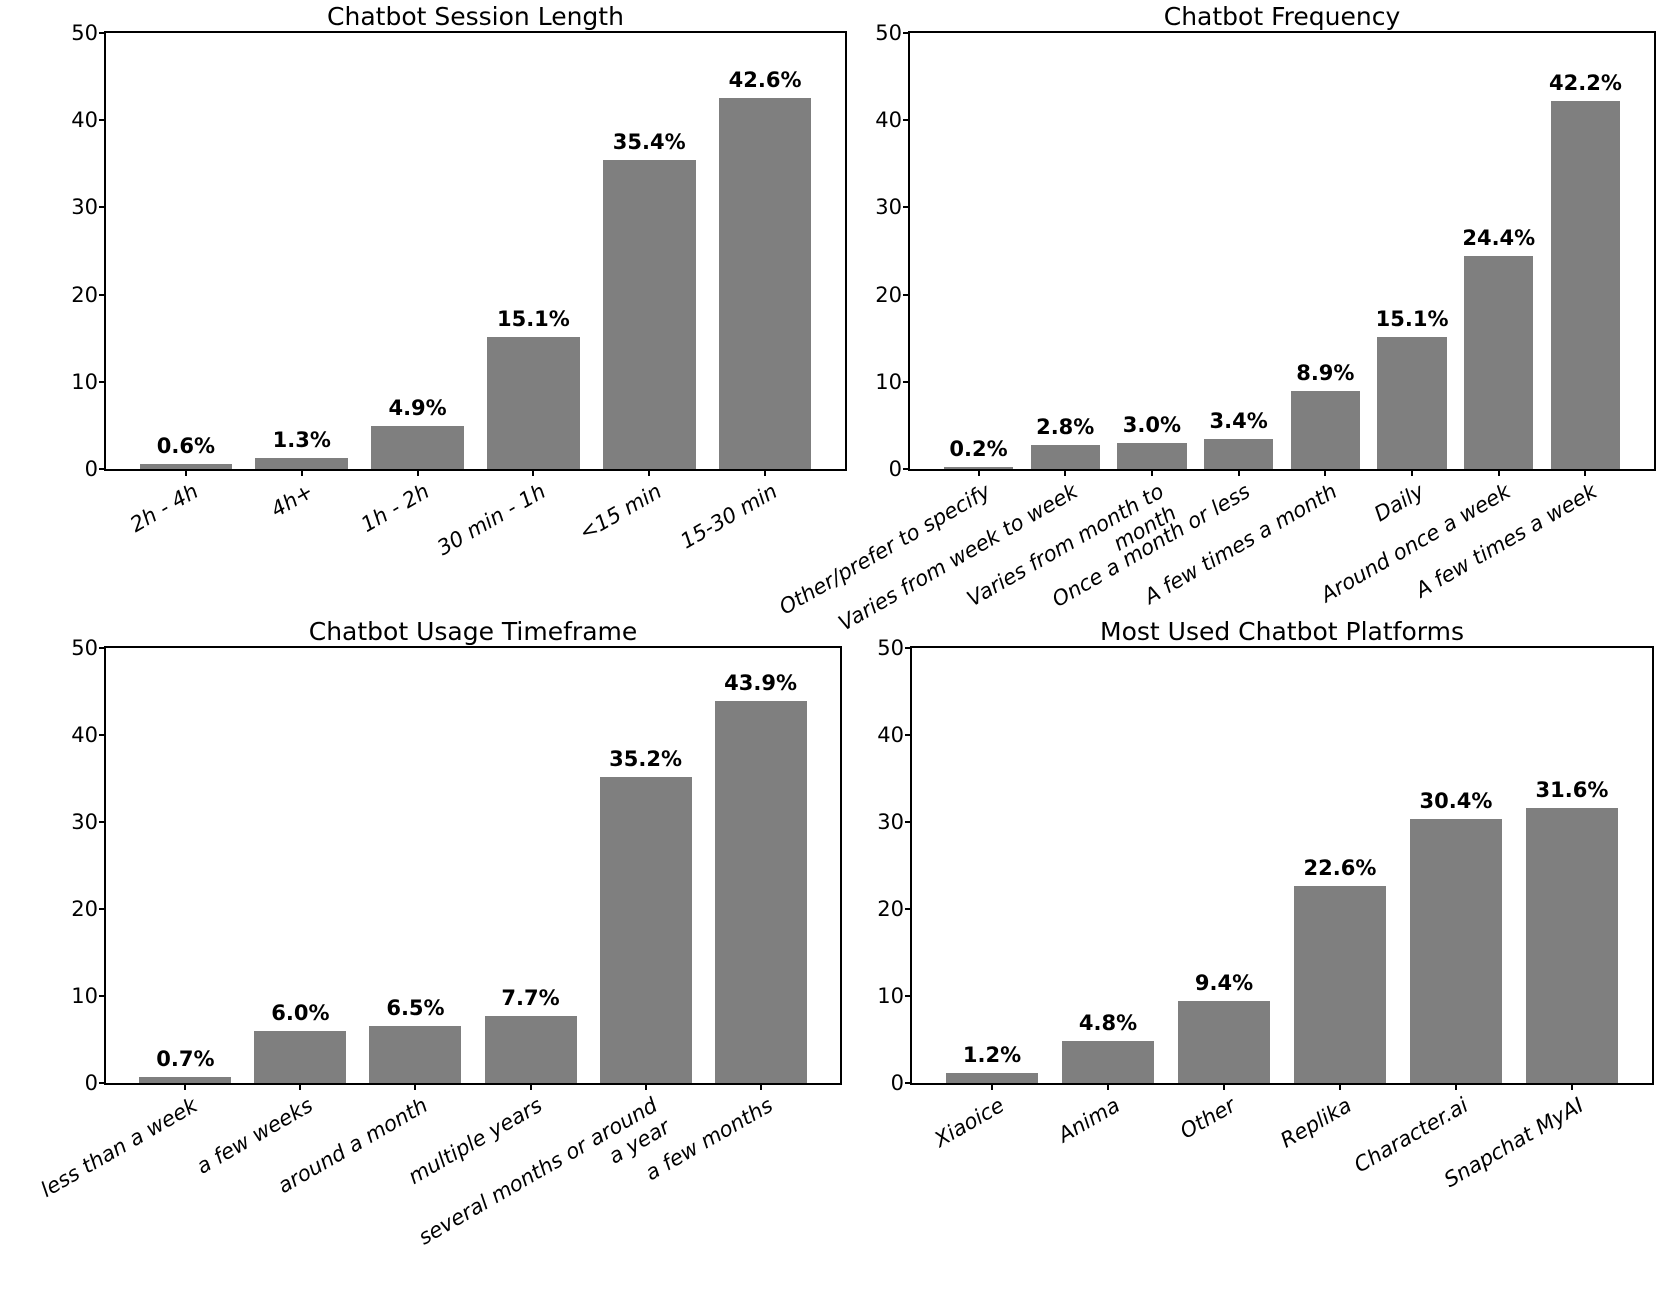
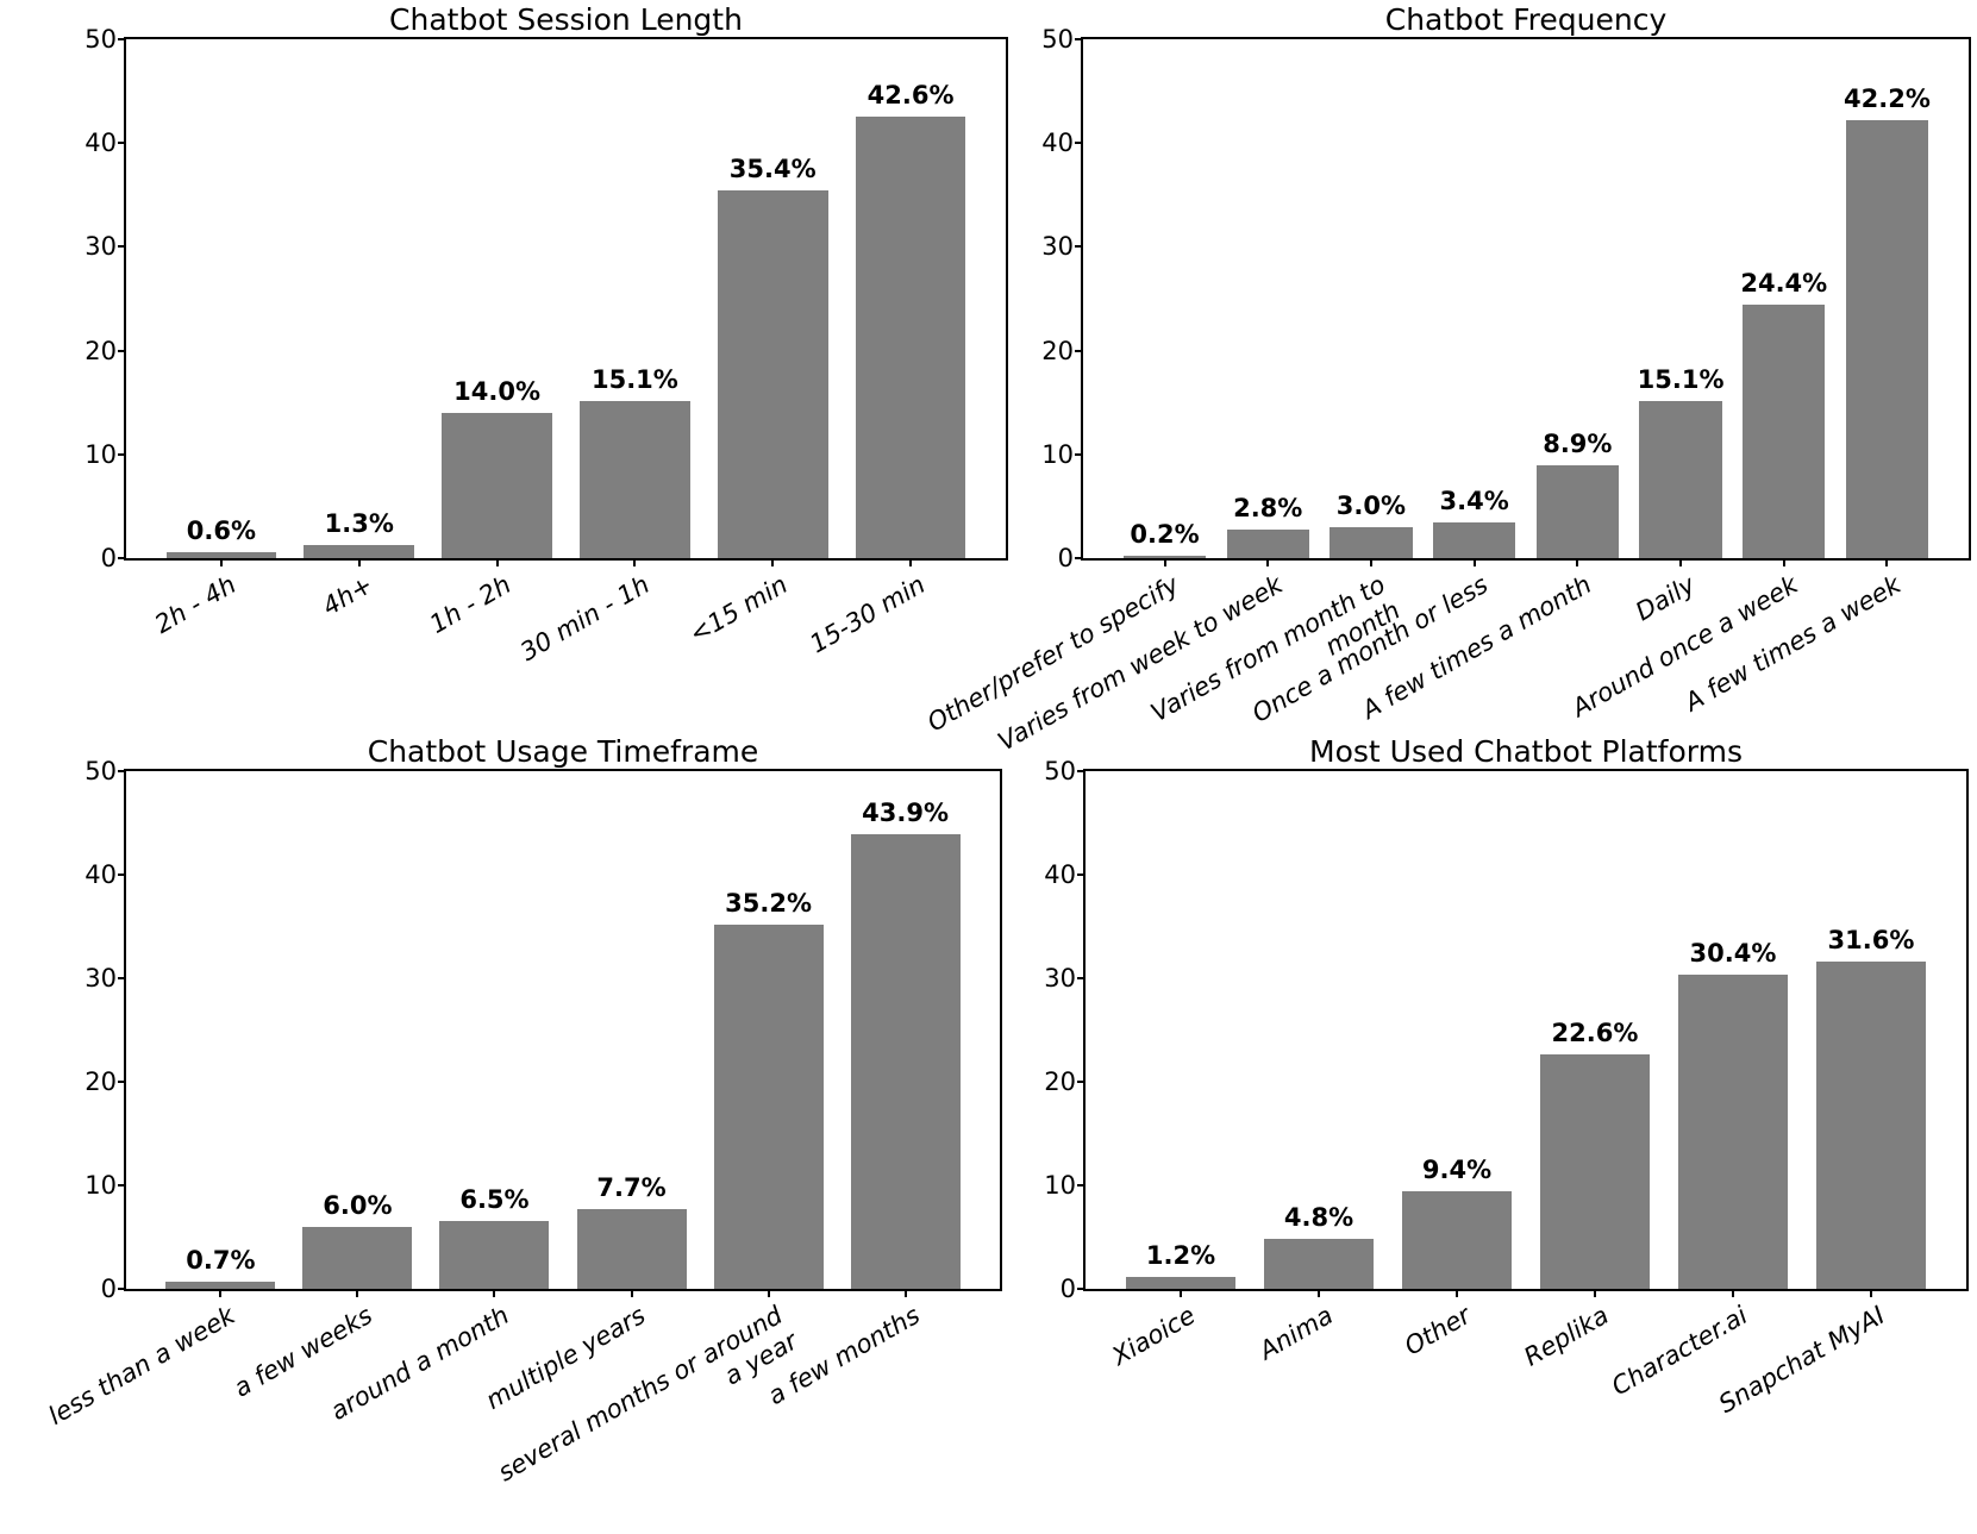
Chatbot Session Length/1h - 2h: 4.9% -> 14.0%
